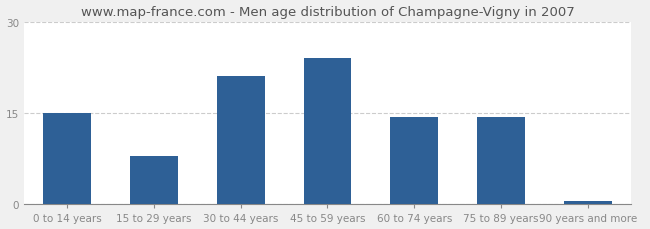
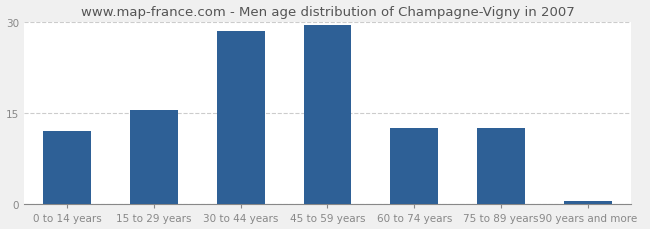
0 to 14 years: 15.0 -> 12.0
15 to 29 years: 8.0 -> 15.5
30 to 44 years: 21.0 -> 28.5
45 to 59 years: 24.0 -> 29.5
60 to 74 years: 14.4 -> 12.5
75 to 89 years: 14.4 -> 12.5
